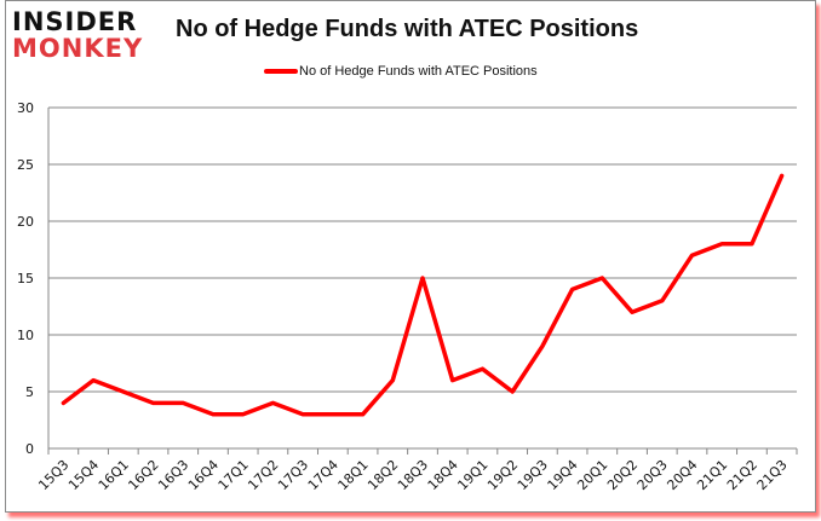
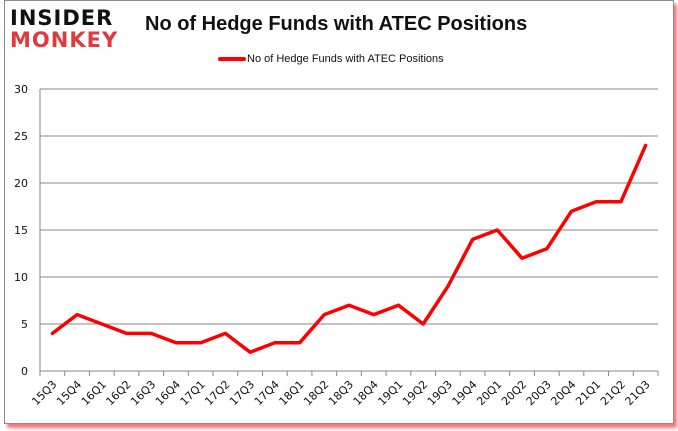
17Q3: 3 -> 2
18Q3: 15 -> 7
